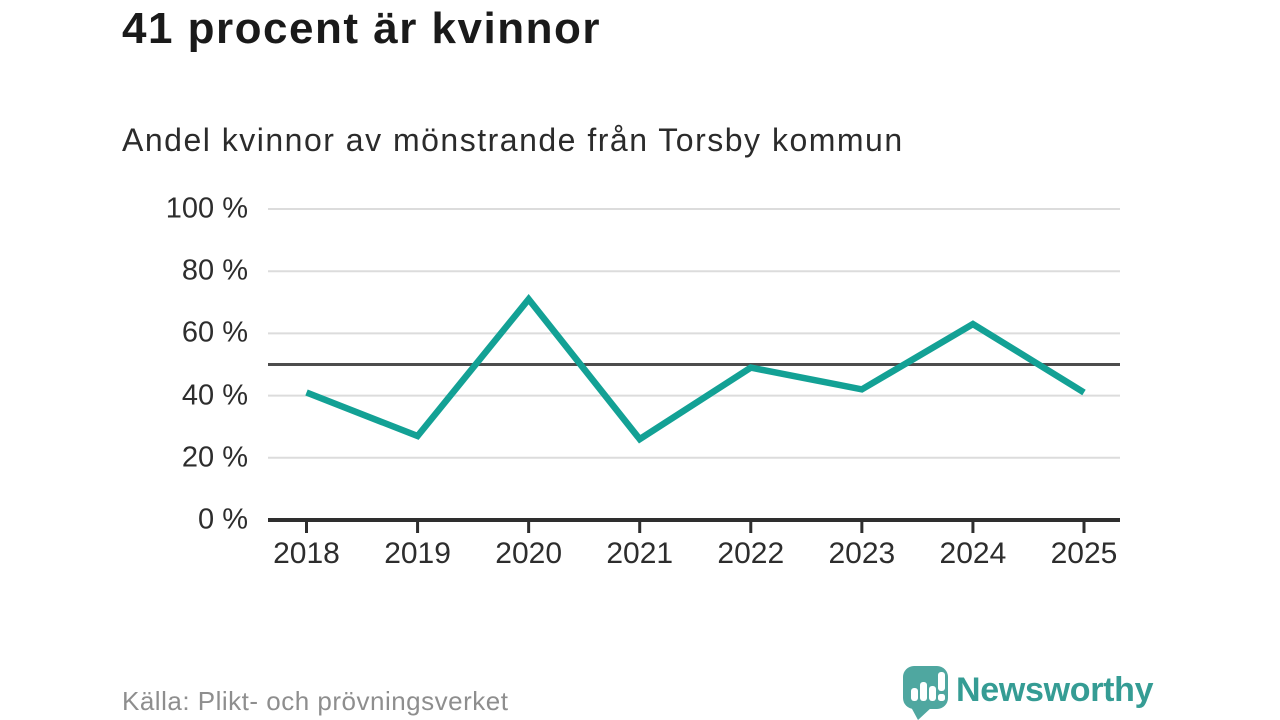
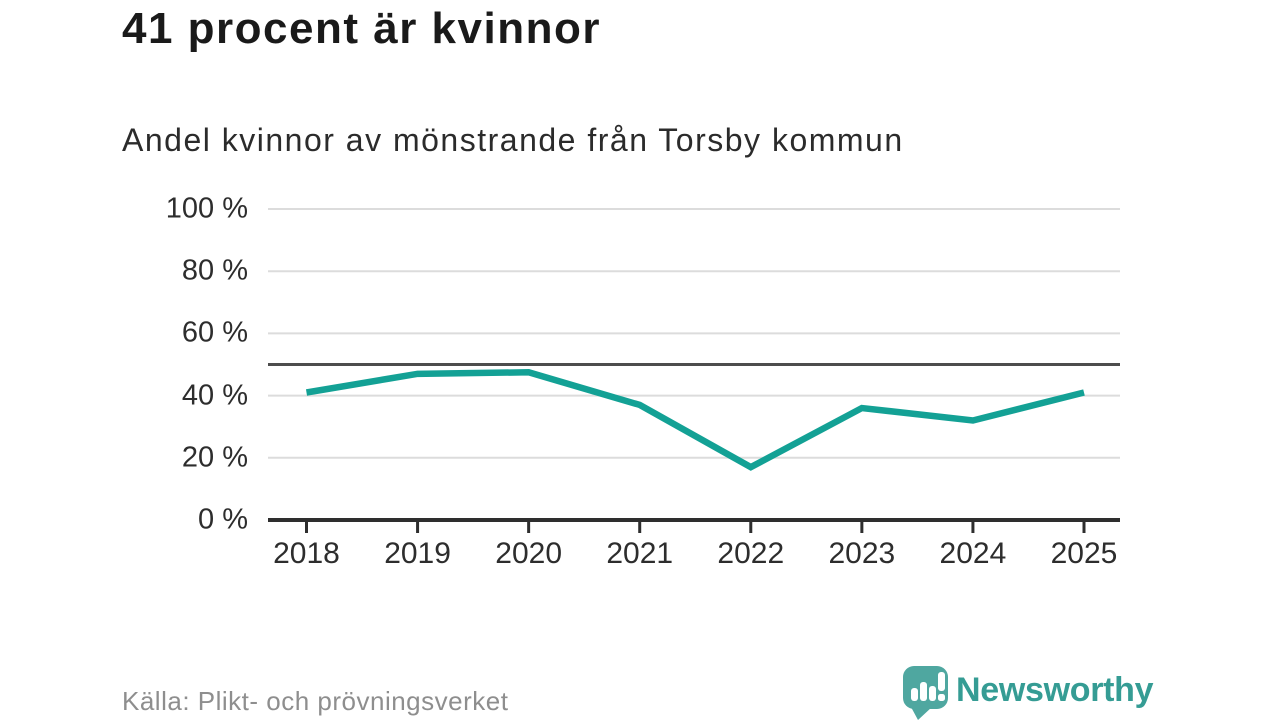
2019: 27% -> 47%
2020: 71% -> 48%
2021: 26% -> 37%
2022: 49% -> 17%
2023: 42% -> 36%
2024: 63% -> 32%
